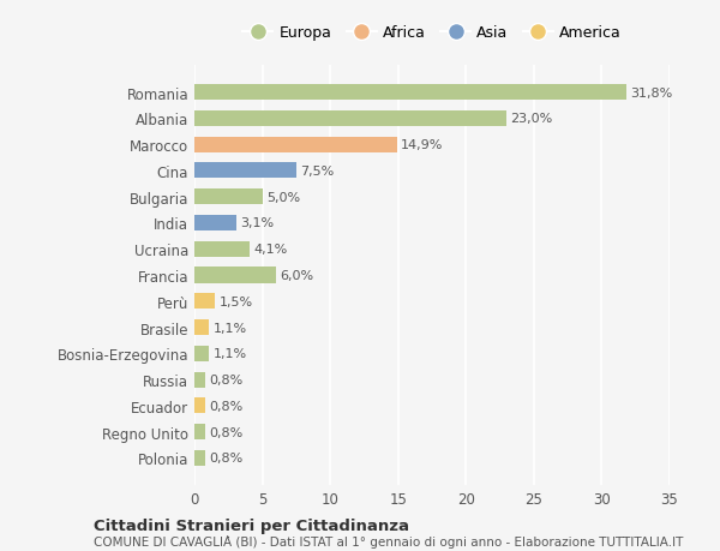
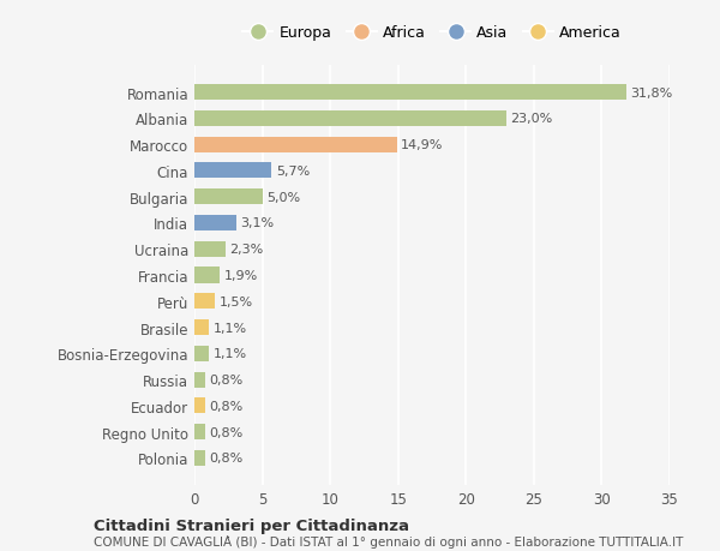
Cina: 7,5% -> 5,7%
Ucraina: 4,1% -> 2,3%
Francia: 6,0% -> 1,9%
